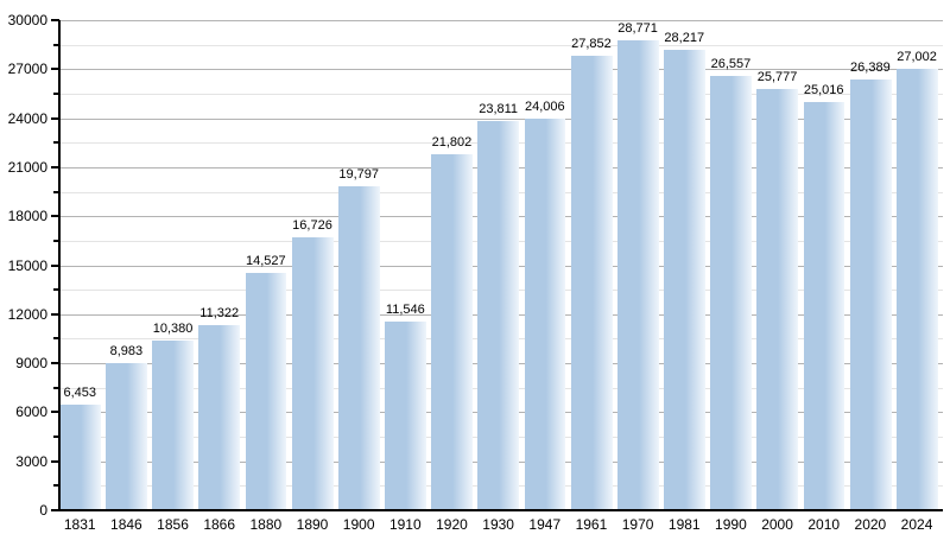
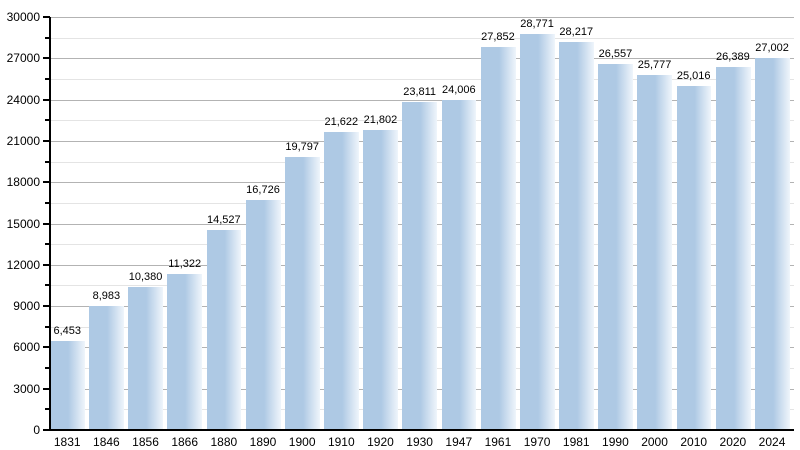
1910: 11,546 -> 21,622
